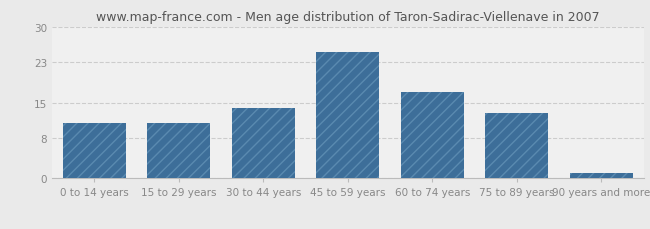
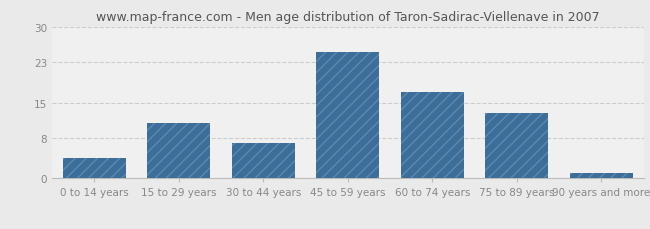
0 to 14 years: 11 -> 4
30 to 44 years: 14 -> 7
